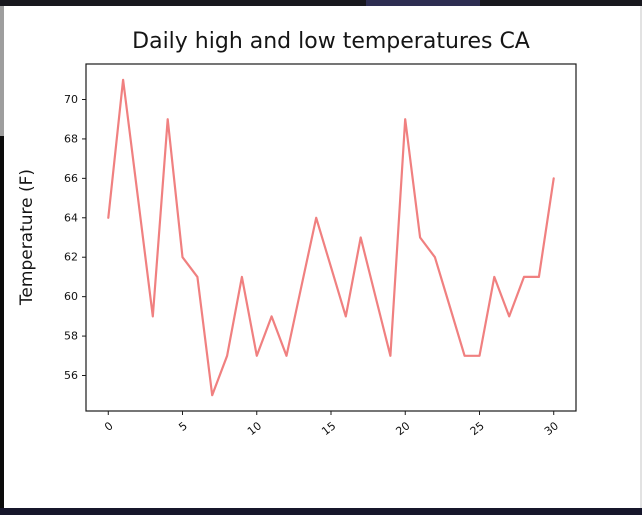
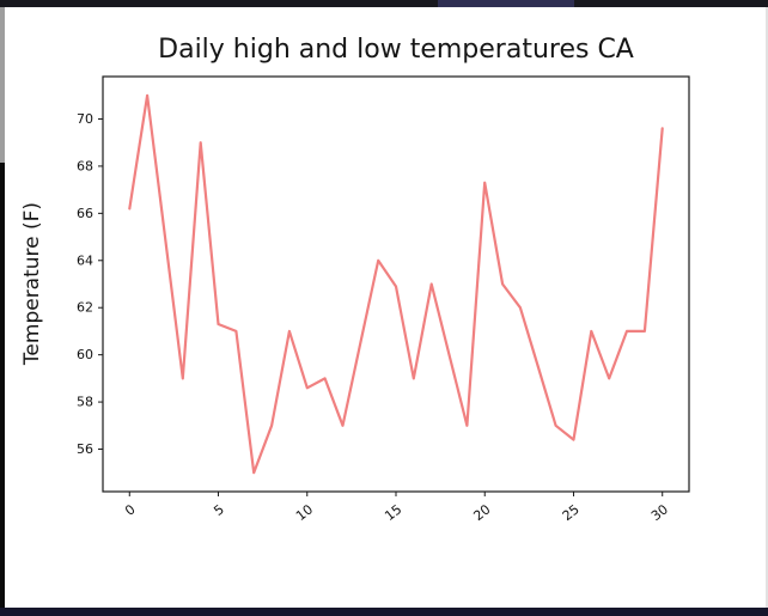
0: 64.0 -> 66.2
5: 62.0 -> 61.3
10: 57.0 -> 58.6
15: 61.5 -> 62.9
20: 69.0 -> 67.3
25: 57.0 -> 56.4
30: 66.0 -> 69.6
